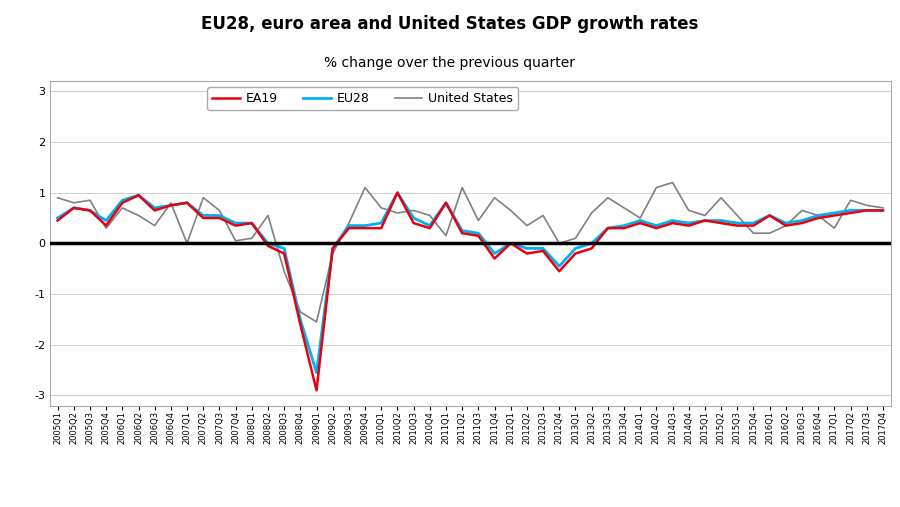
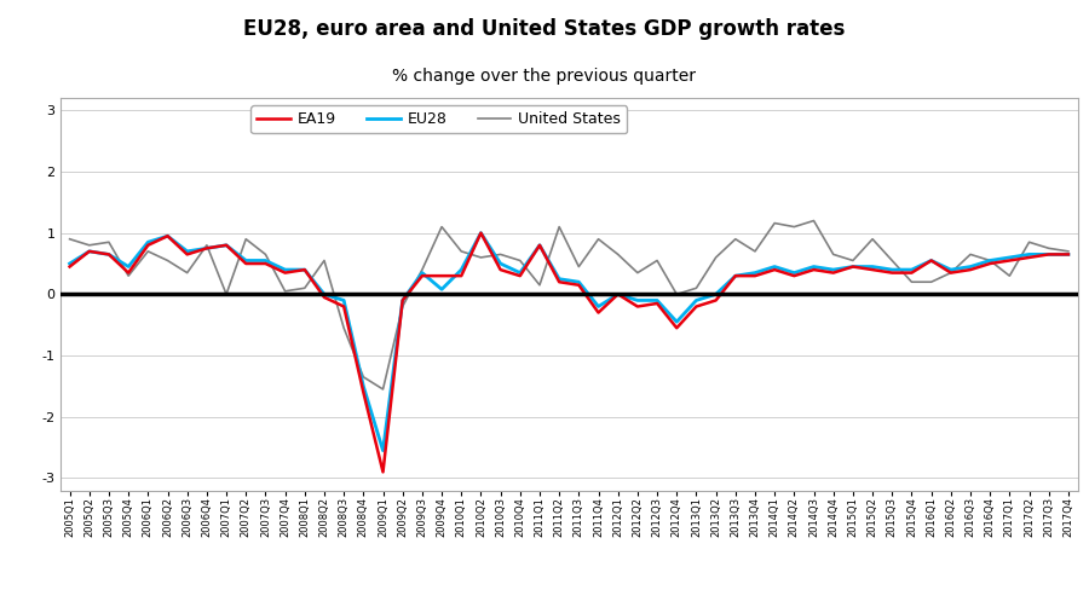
EU28/2009Q4: 0.35 -> 0.08
United States/2014Q1: 0.50 -> 1.16
